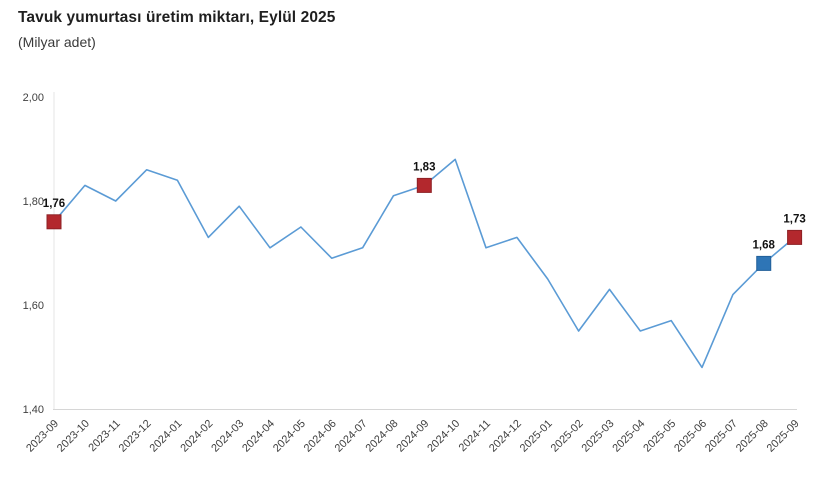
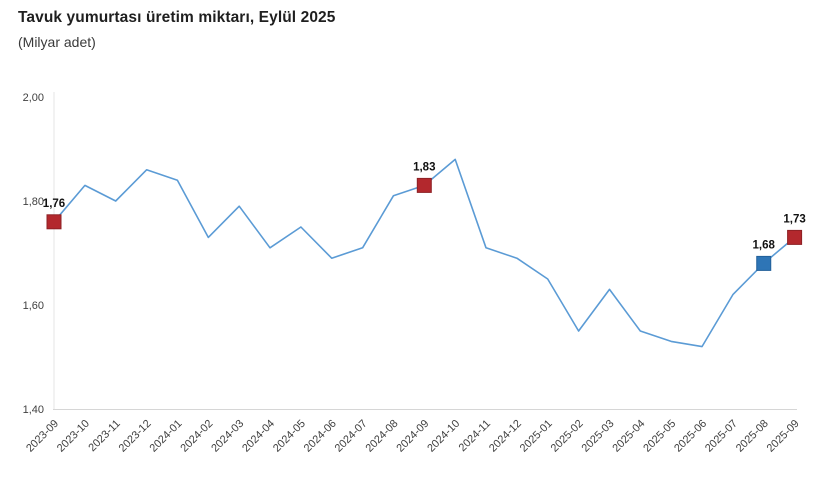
2024-12: 1,73 -> 1,69
2025-05: 1,57 -> 1,53
2025-06: 1,48 -> 1,52
